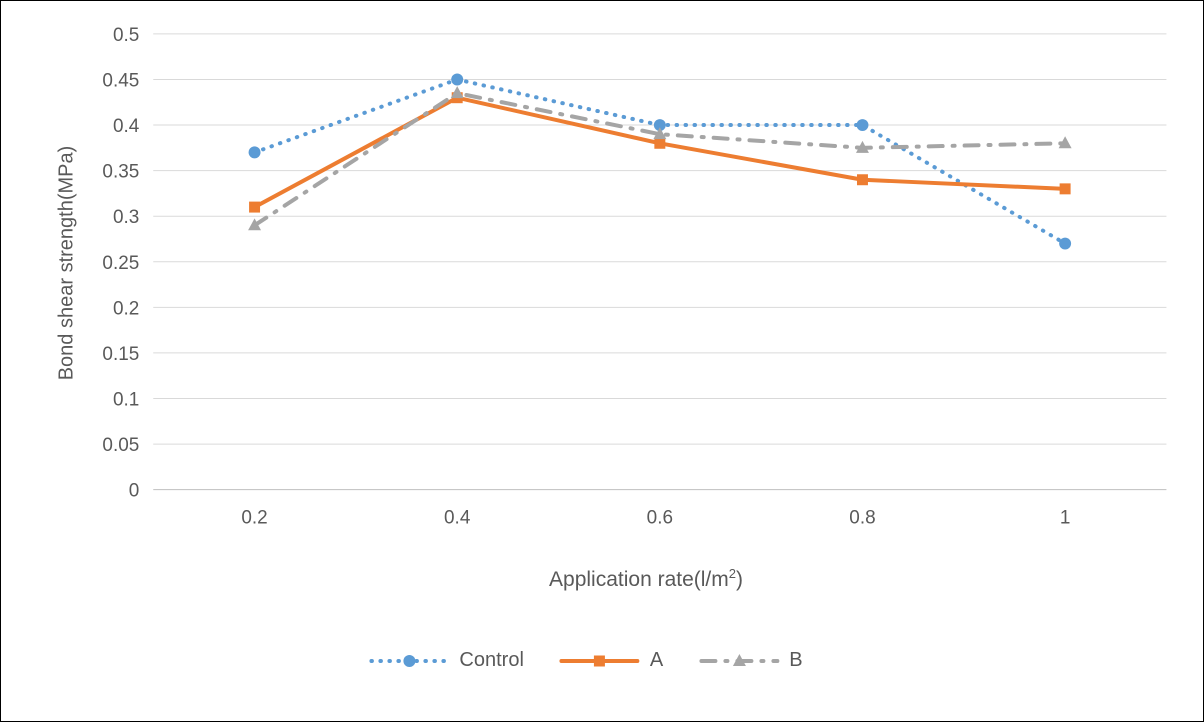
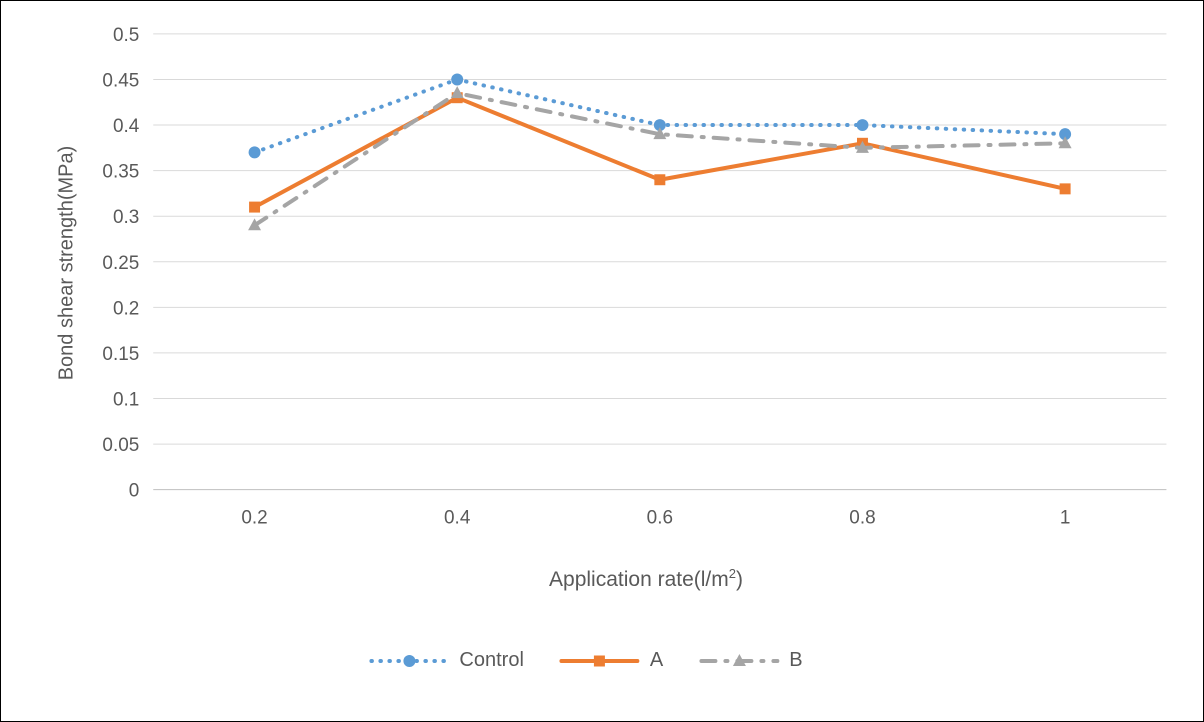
A/0.6: 0.38 -> 0.34
A/0.8: 0.34 -> 0.38
Control/1: 0.27 -> 0.39
